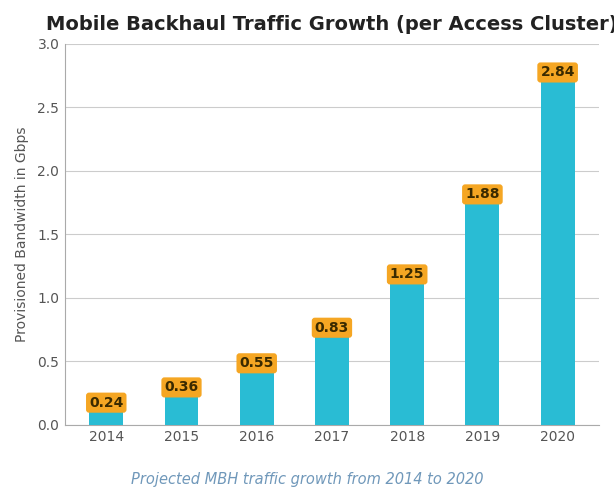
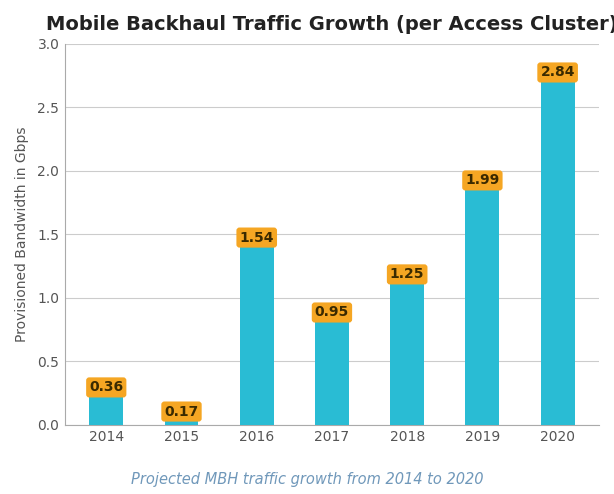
2014: 0.24 -> 0.36
2015: 0.36 -> 0.17
2016: 0.55 -> 1.54
2017: 0.83 -> 0.95
2019: 1.88 -> 1.99
